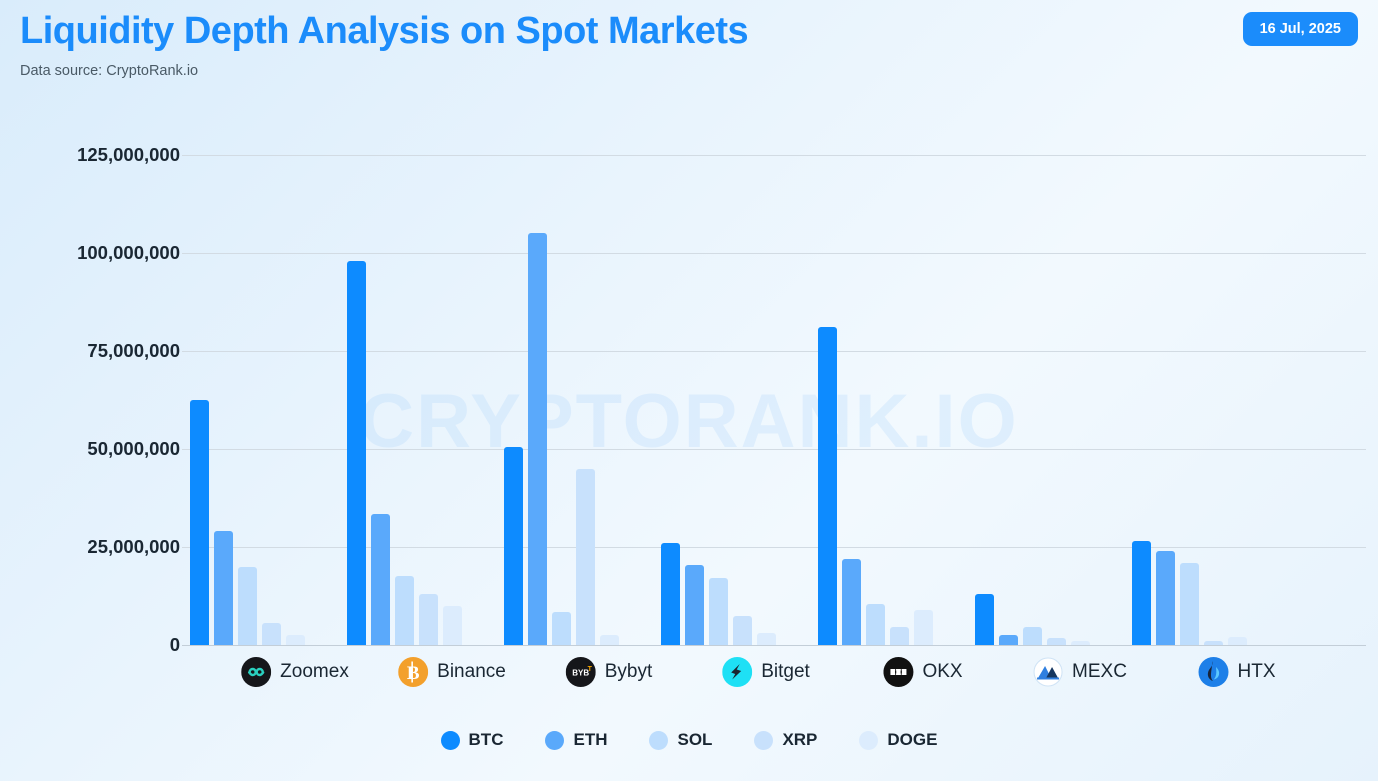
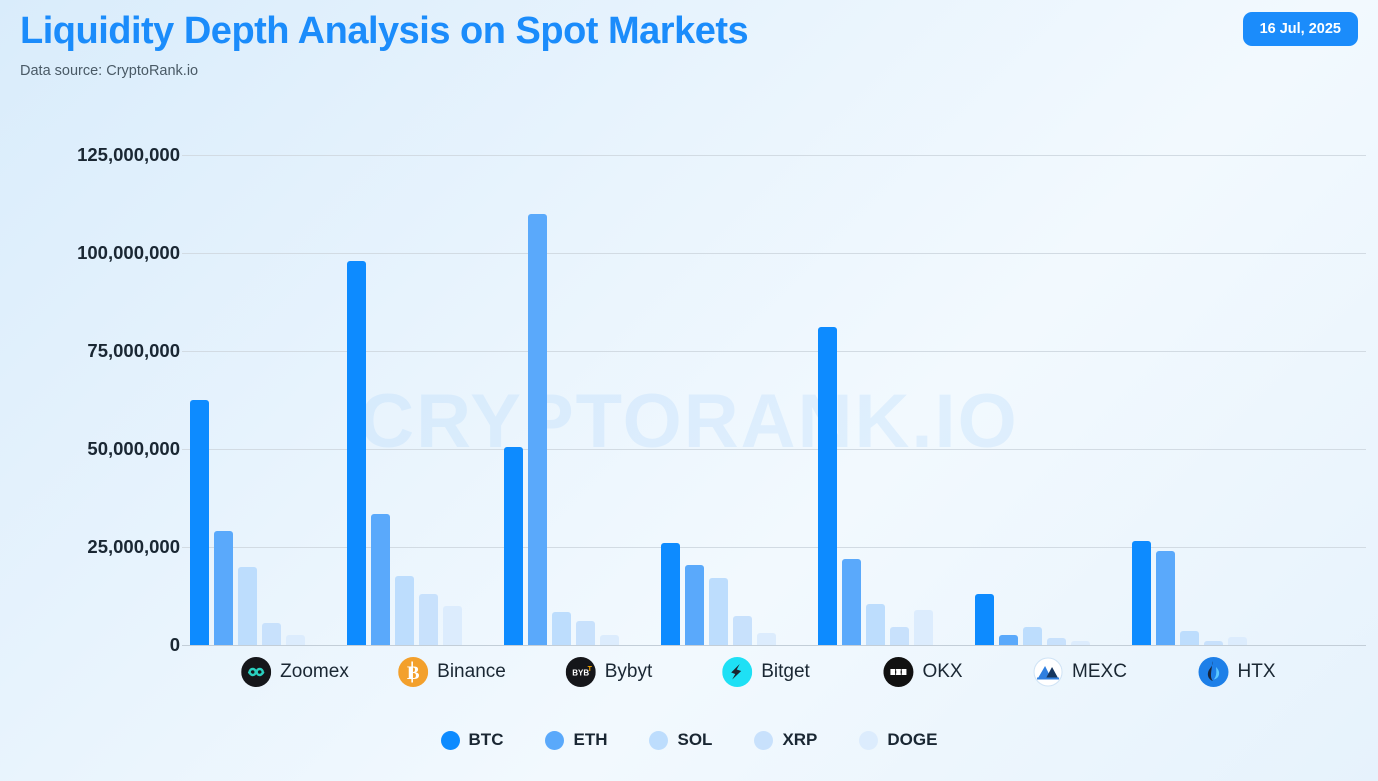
ETH/Bybyt: 105000000 -> 110000000
XRP/Bybyt: 45000000 -> 6000000
SOL/HTX: 21000000 -> 4000000
